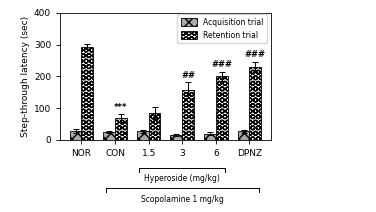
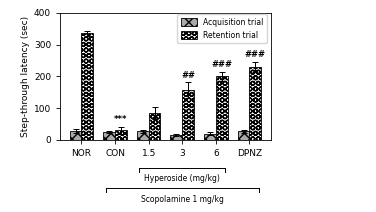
Retention trial/NOR: 293 -> 335
Retention trial/CON: 68 -> 30
